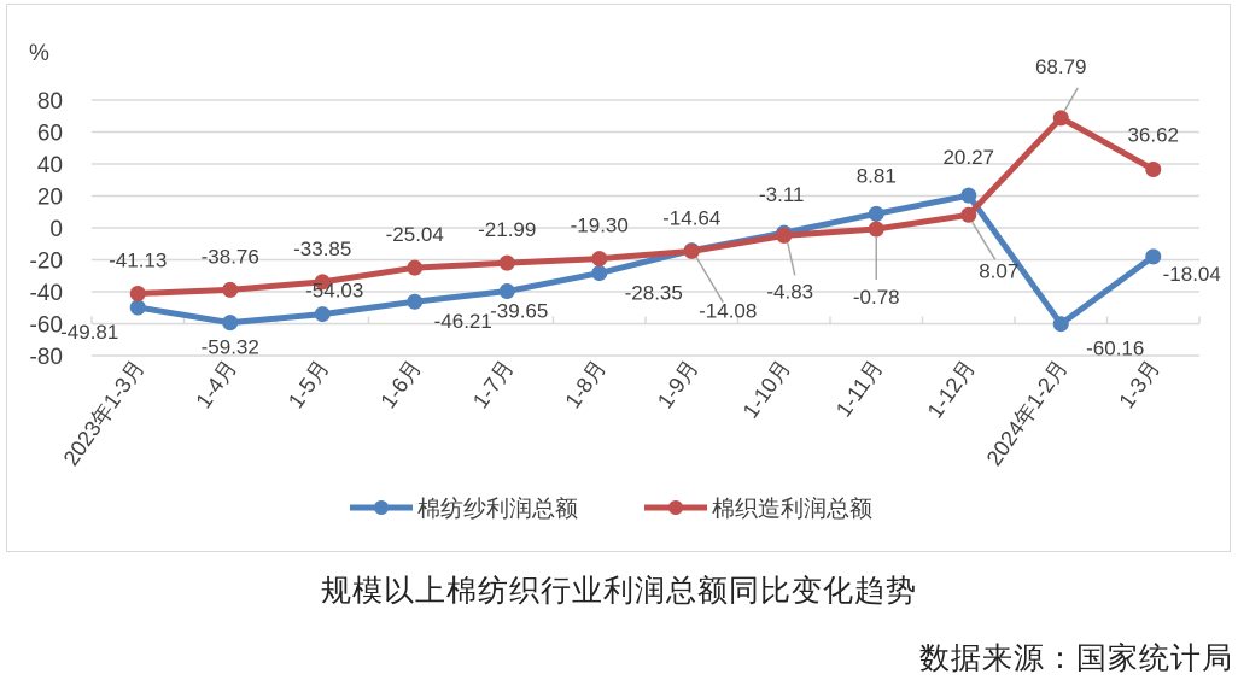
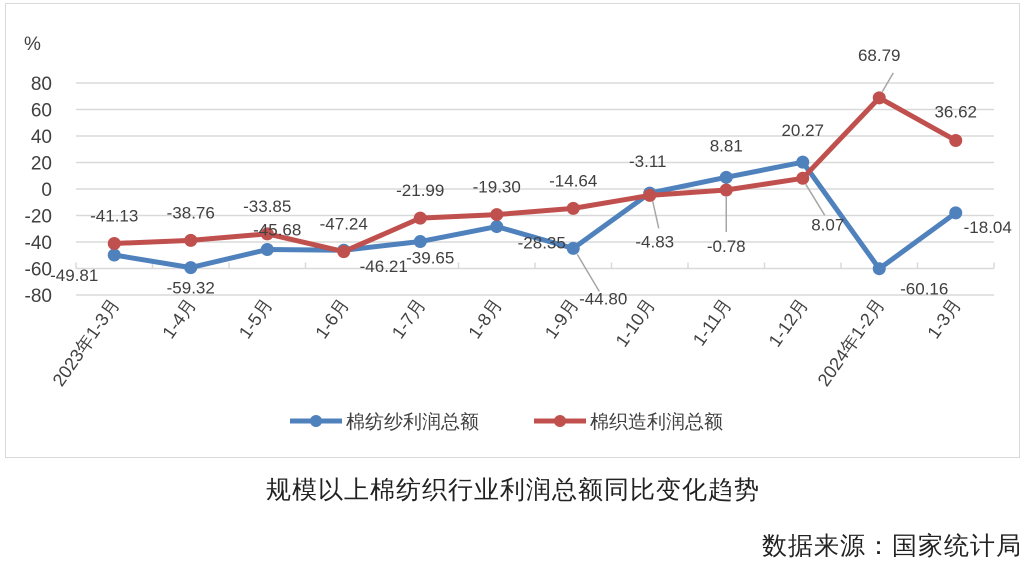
棉纺纱利润总额/1-5月: -54.03 -> -45.68
棉织造利润总额/1-6月: -25.04 -> -47.24
棉纺纱利润总额/1-9月: -14.08 -> -44.80
